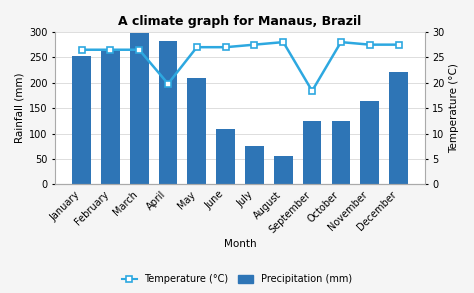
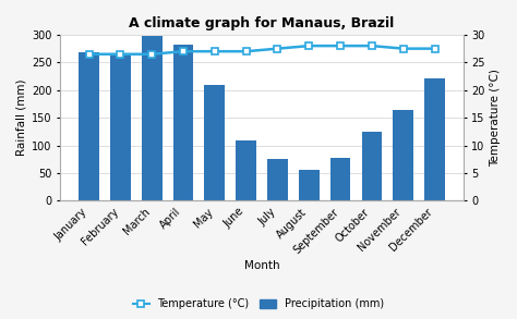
Precipitation (mm)/January: 252 -> 268
Temperature (°C)/April: 19.8 -> 27.0
Precipitation (mm)/September: 124 -> 77
Temperature (°C)/September: 18.4 -> 28.0
